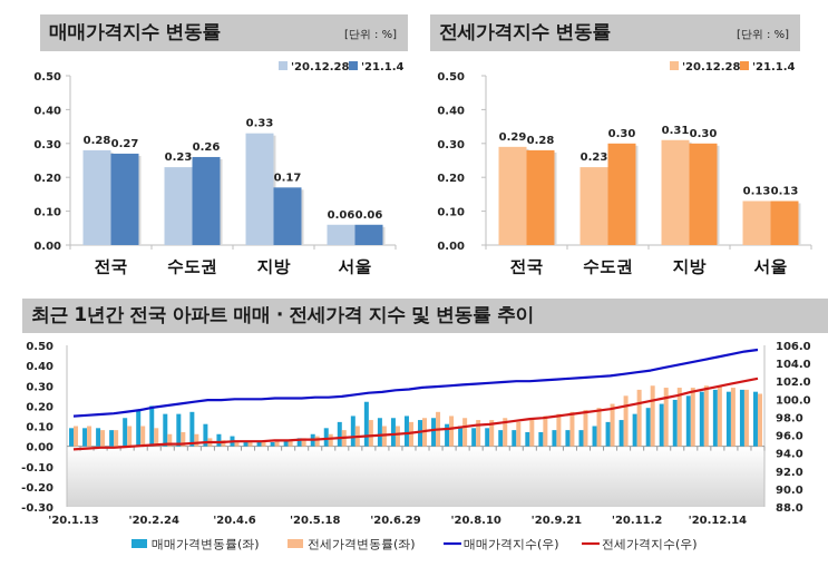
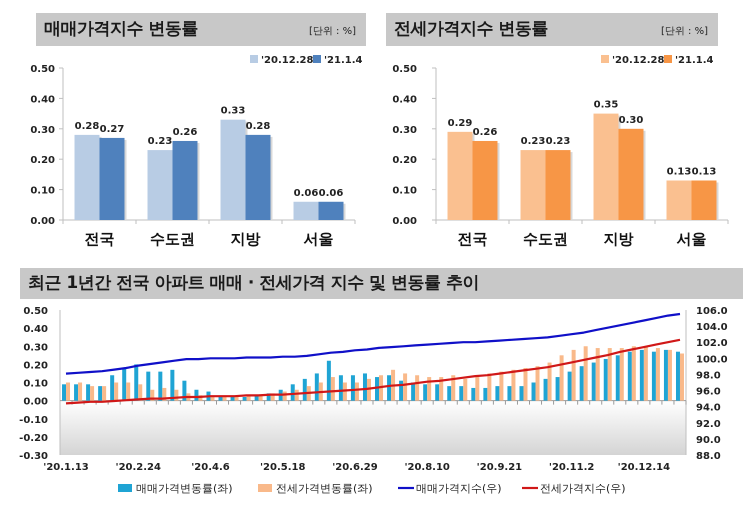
매매가격지수 변동률/'21.1.4/지방: 0.17 -> 0.28
전세가격지수 변동률/'21.1.4/전국: 0.28 -> 0.26
전세가격지수 변동률/'21.1.4/수도권: 0.30 -> 0.23
전세가격지수 변동률/'20.12.28/지방: 0.31 -> 0.35
